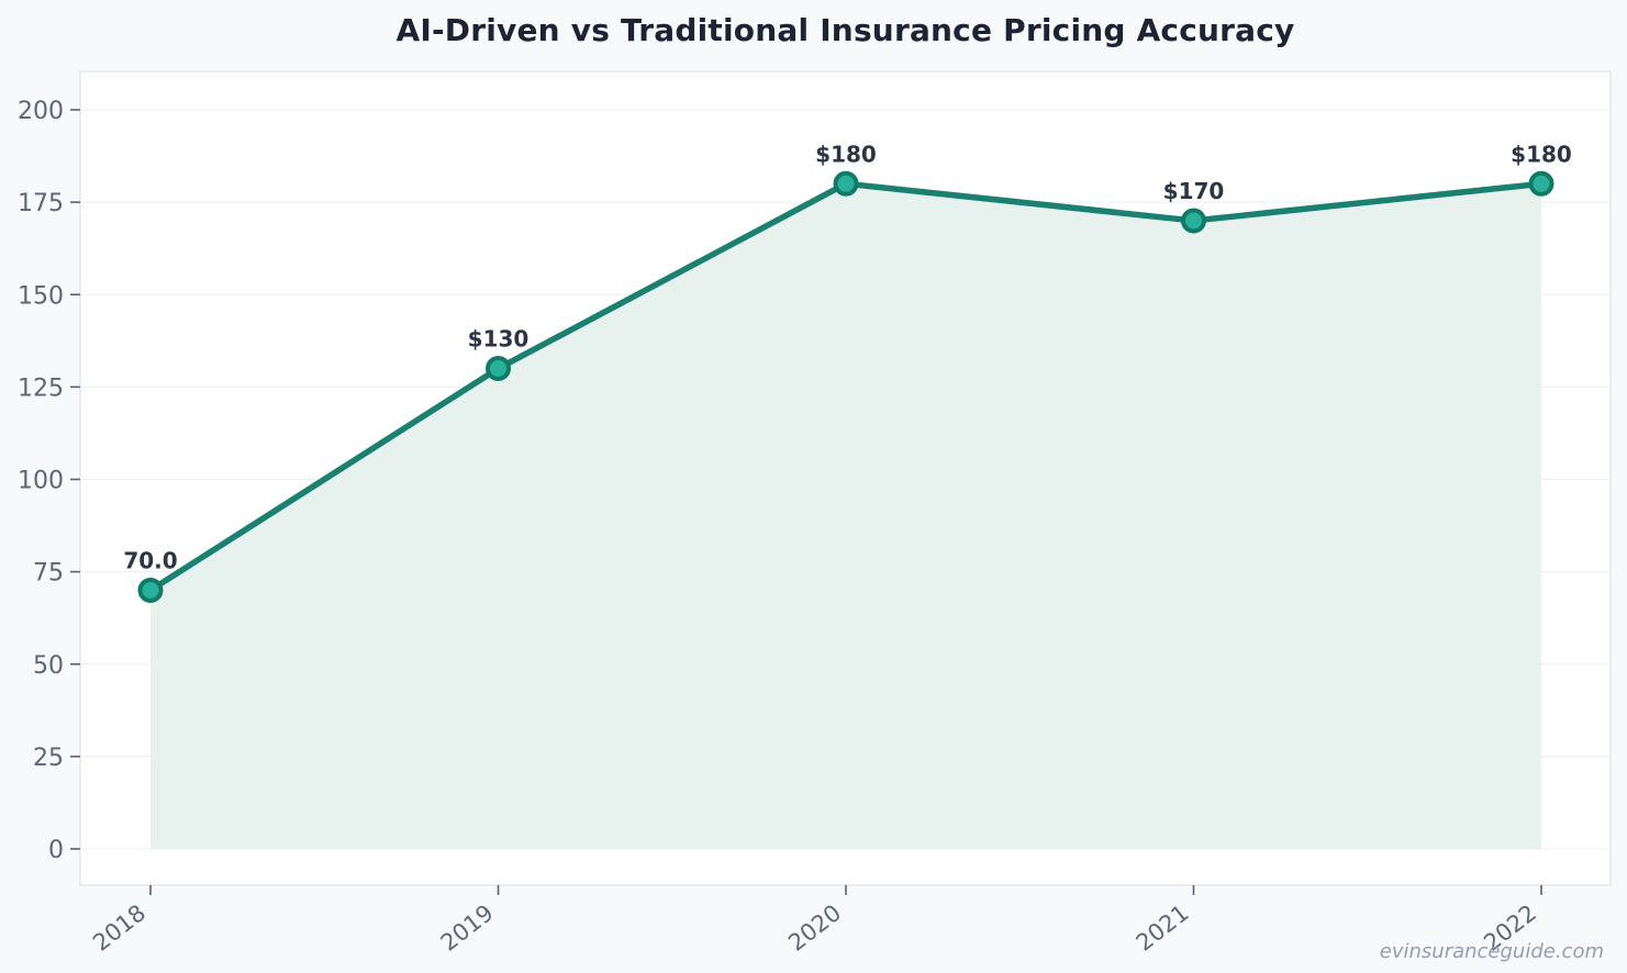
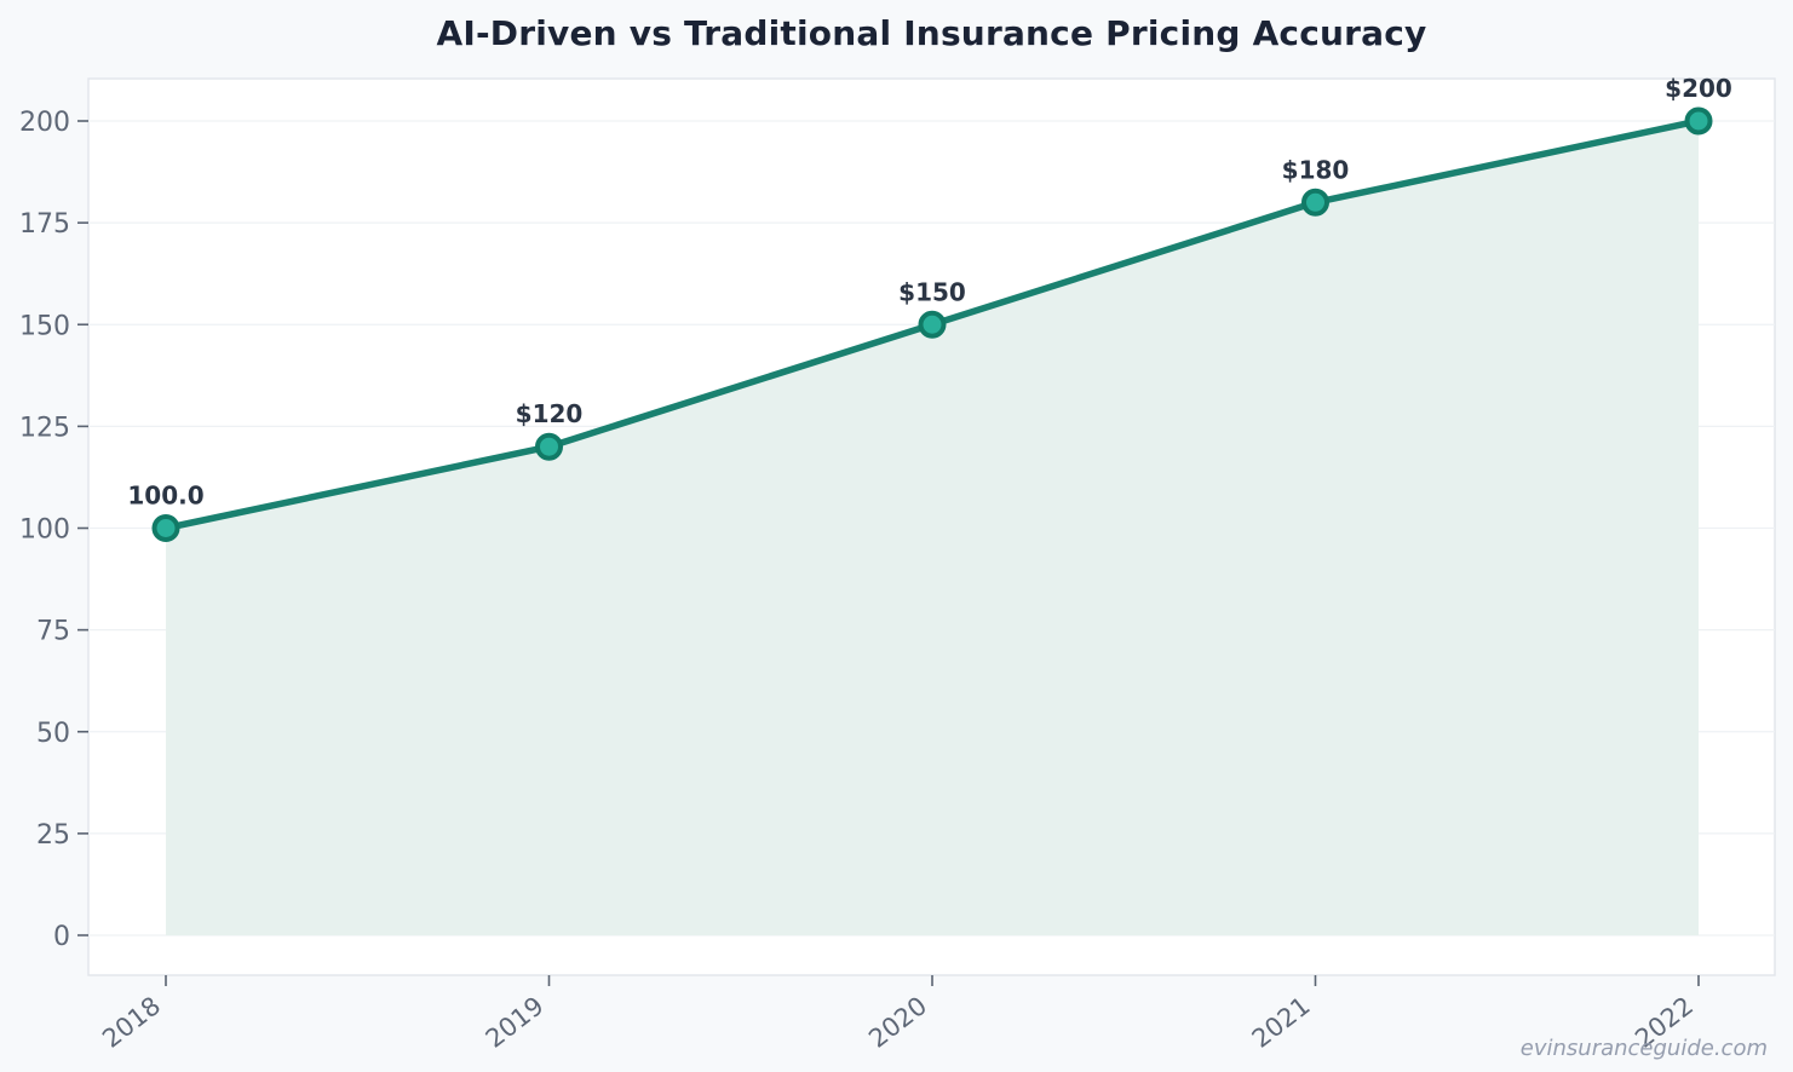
2018: 70.0 -> 100.0
2019: $130 -> $120
2020: $180 -> $150
2021: $170 -> $180
2022: $180 -> $200
